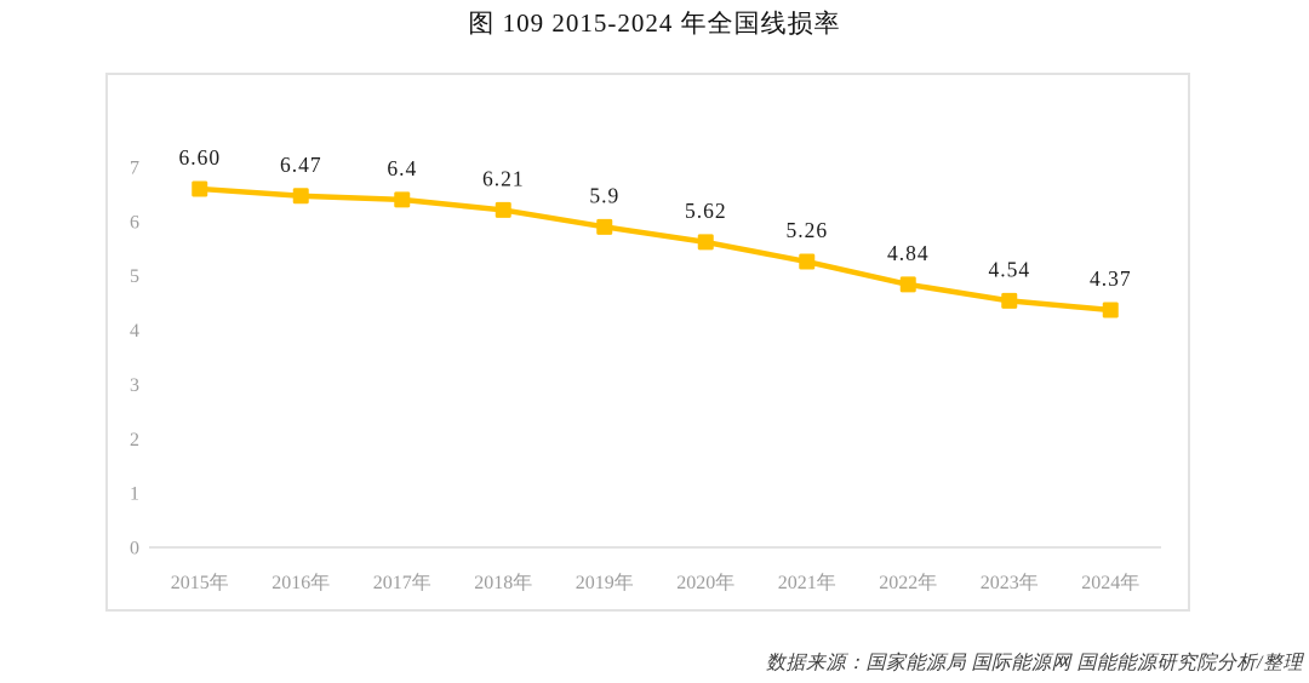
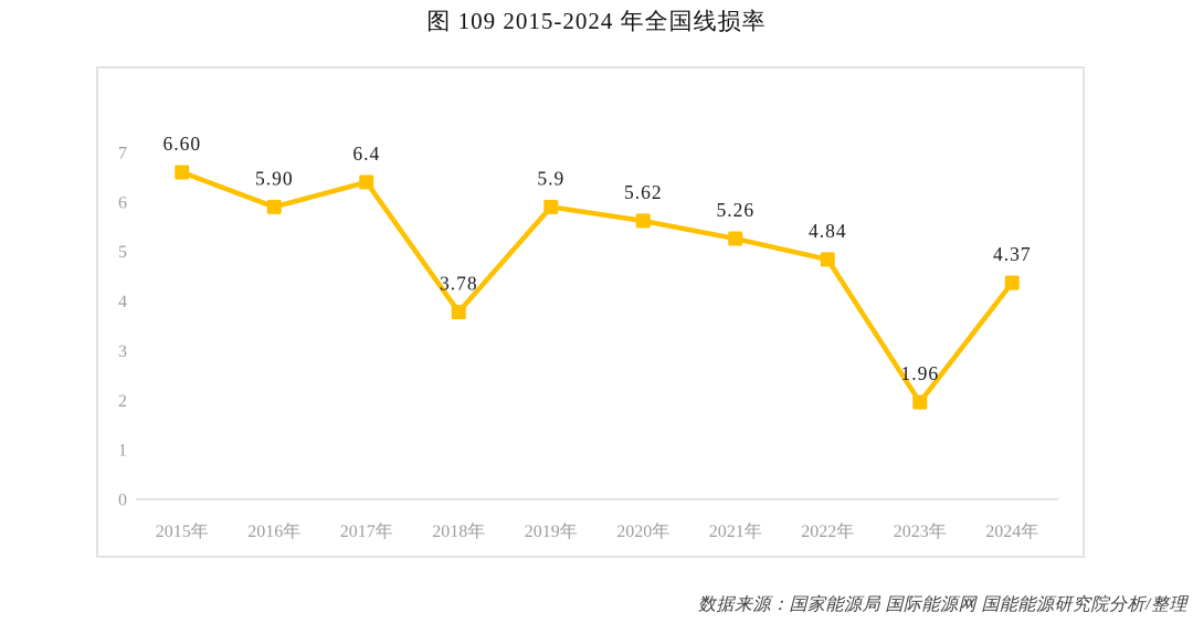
2016年: 6.47 -> 5.90
2018年: 6.21 -> 3.78
2023年: 4.54 -> 1.96
